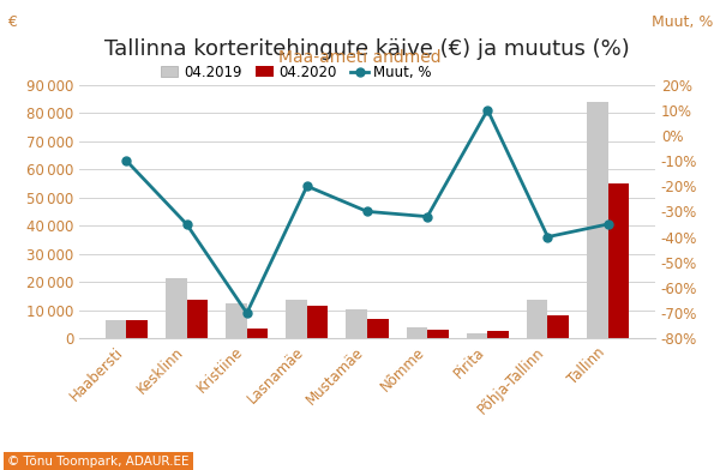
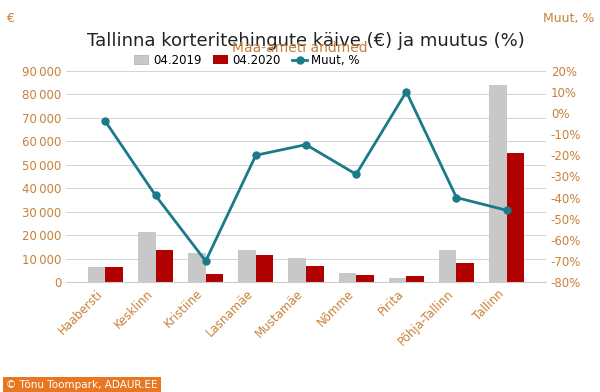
Muut, %/Haabersti: -10% -> -4%
Muut, %/Kesklinn: -35% -> -39%
Muut, %/Mustamäe: -30% -> -15%
Muut, %/Nõmme: -32% -> -29%
Muut, %/Tallinn: -35% -> -46%
